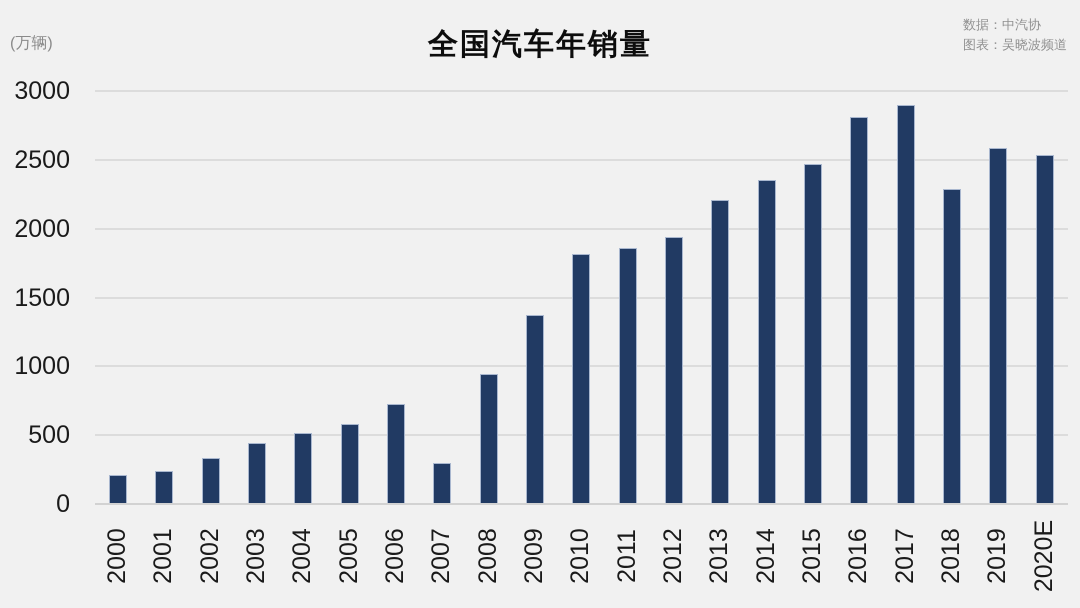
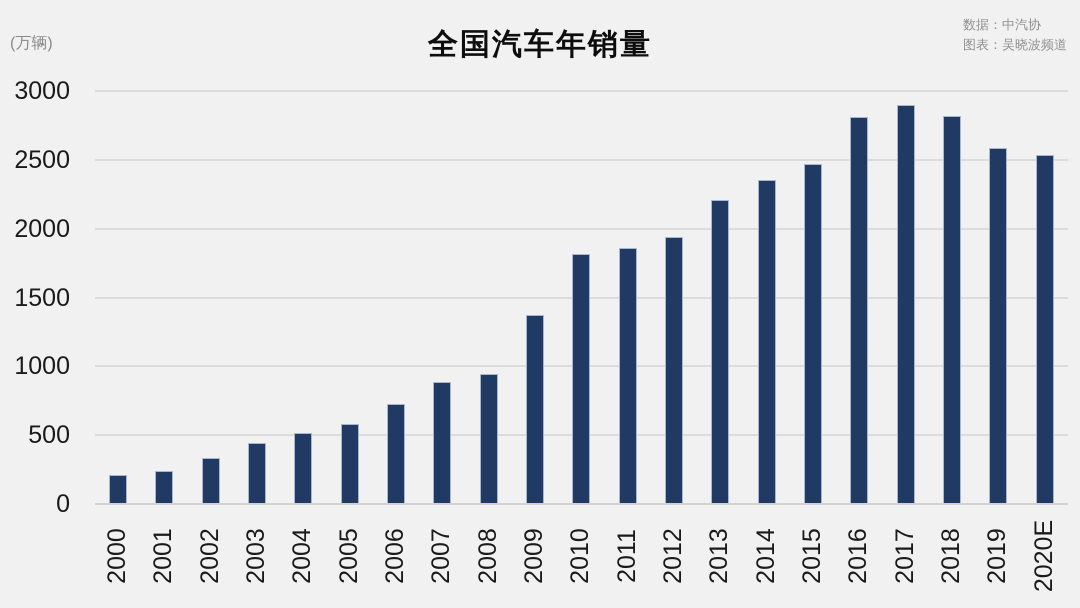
2007: 290 -> 880
2018: 2280 -> 2810
